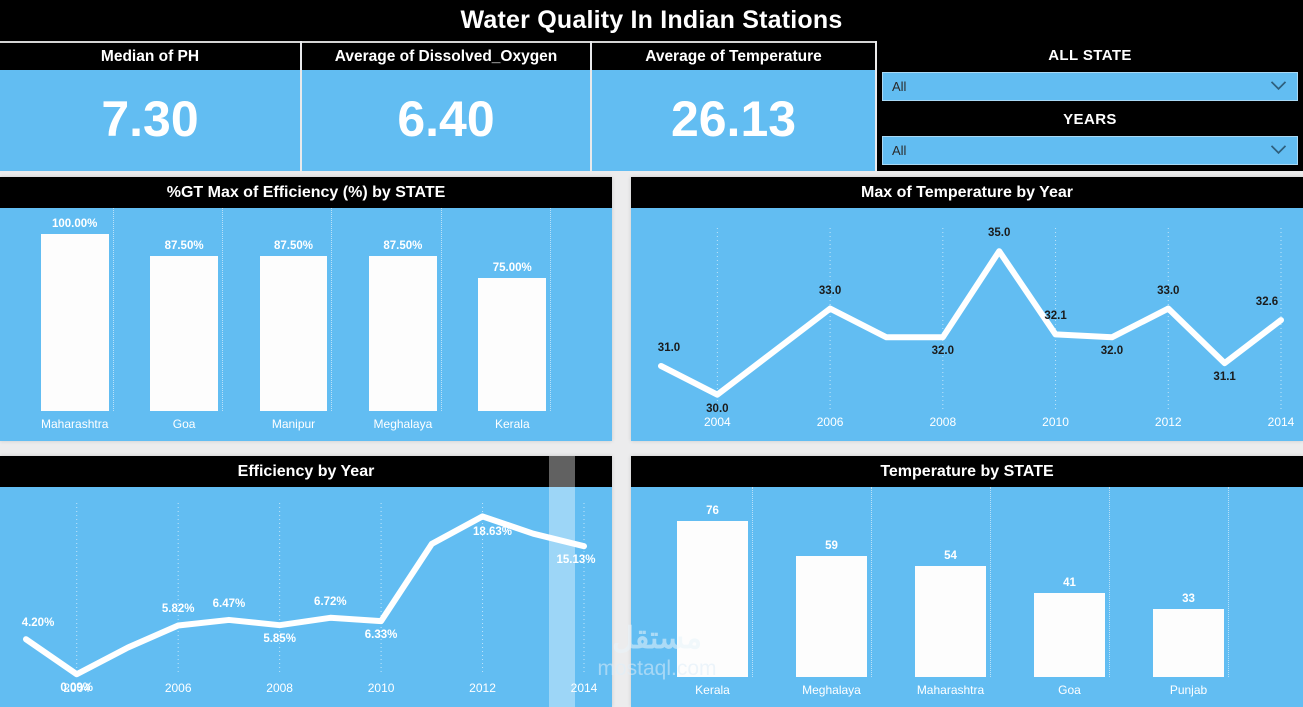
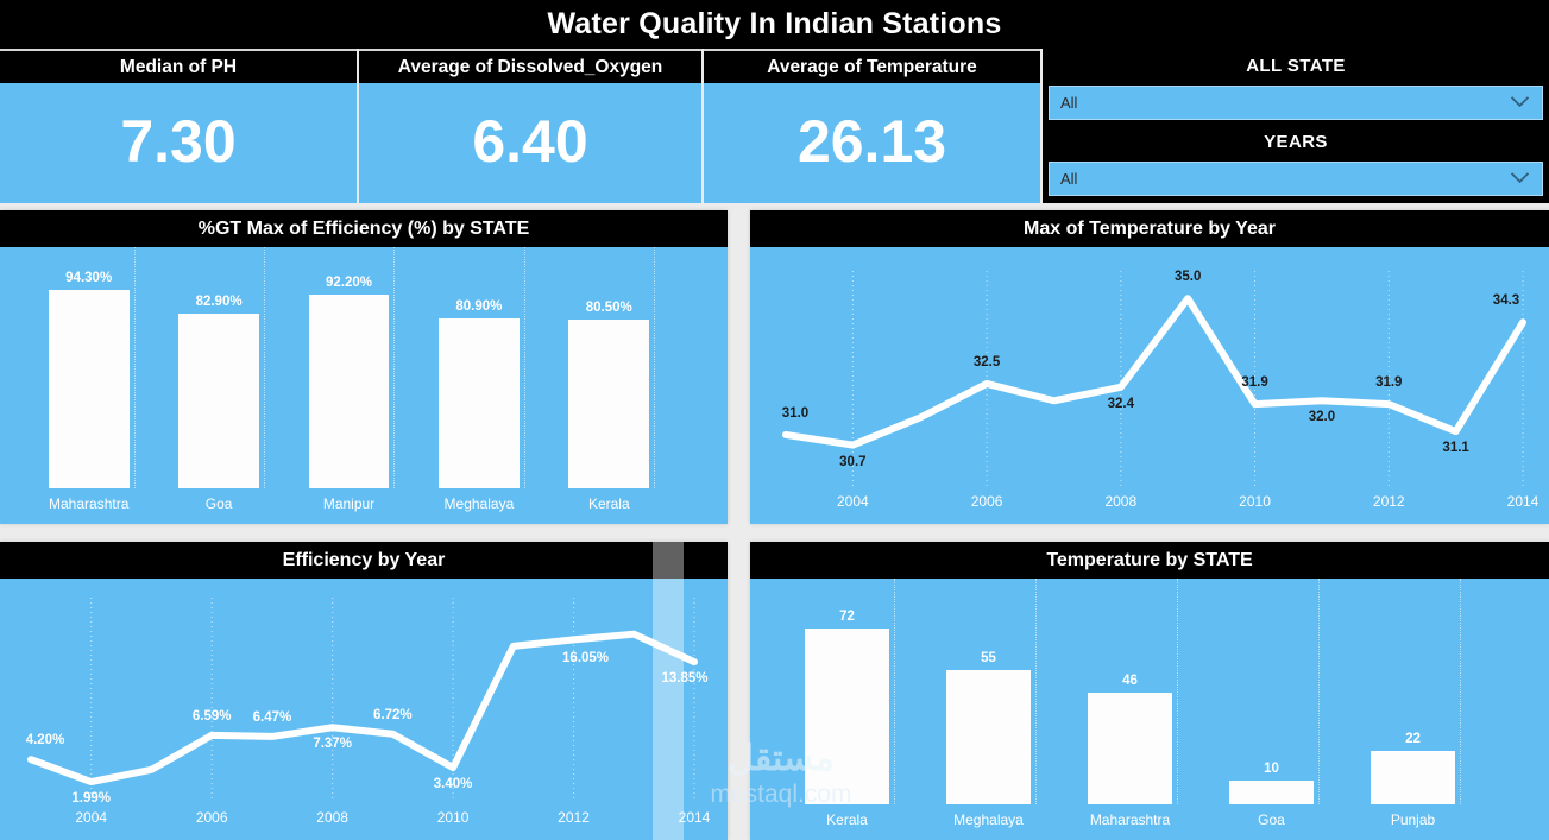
%GT Max of Efficiency (%) by STATE/Maharashtra: 100.00% -> 94.30%
%GT Max of Efficiency (%) by STATE/Goa: 87.50% -> 82.90%
%GT Max of Efficiency (%) by STATE/Manipur: 87.50% -> 92.20%
%GT Max of Efficiency (%) by STATE/Meghalaya: 87.50% -> 80.90%
%GT Max of Efficiency (%) by STATE/Kerala: 75.00% -> 80.50%
Max of Temperature by Year/2004: 30.0 -> 30.7
Max of Temperature by Year/2006: 33.0 -> 32.5
Max of Temperature by Year/2008: 32.0 -> 32.4
Max of Temperature by Year/2010: 32.1 -> 31.9
Max of Temperature by Year/2012: 33.0 -> 31.9
Max of Temperature by Year/2014: 32.6 -> 34.3
Efficiency by Year/2004: 0.09% -> 1.99%
Efficiency by Year/2006: 5.82% -> 6.59%
Efficiency by Year/2008: 5.85% -> 7.37%
Efficiency by Year/2010: 6.33% -> 3.40%
Efficiency by Year/2012: 18.63% -> 16.05%
Efficiency by Year/2014: 15.13% -> 13.85%
Temperature by STATE/Kerala: 76 -> 72
Temperature by STATE/Meghalaya: 59 -> 55
Temperature by STATE/Maharashtra: 54 -> 46
Temperature by STATE/Goa: 41 -> 10
Temperature by STATE/Punjab: 33 -> 22
